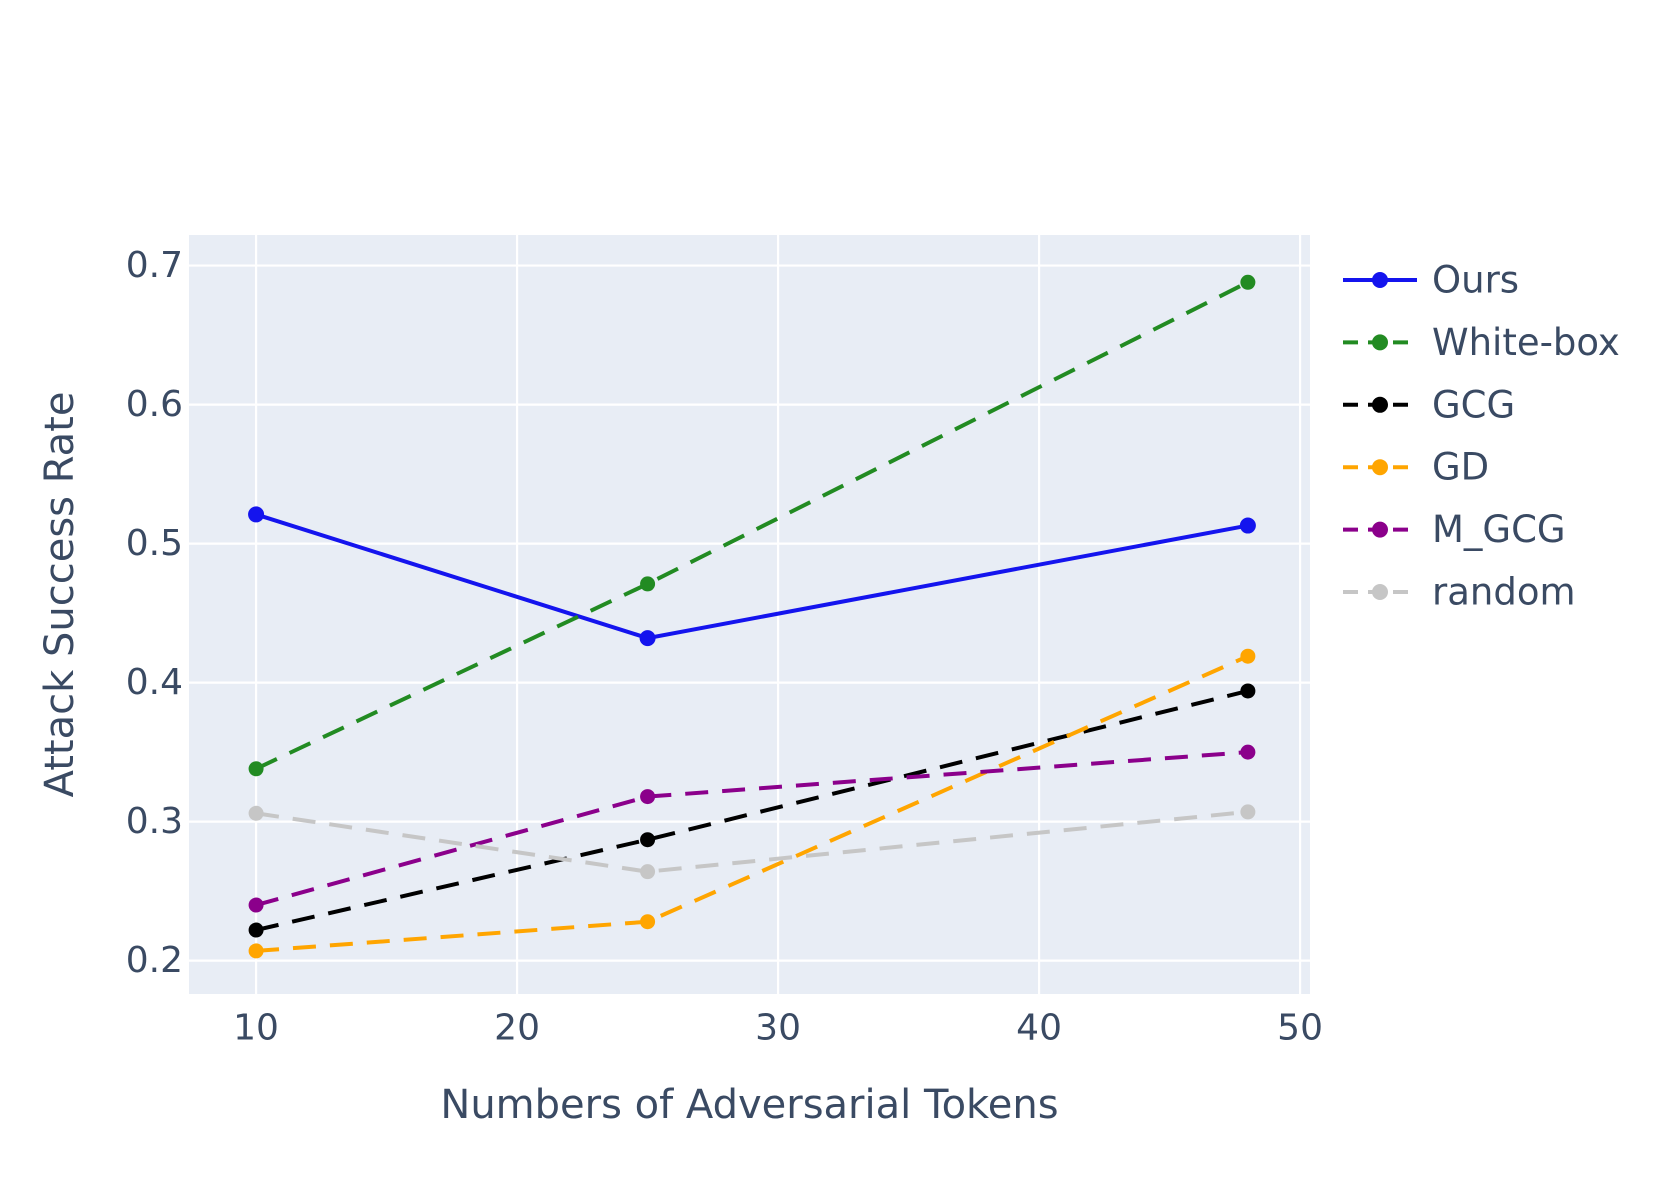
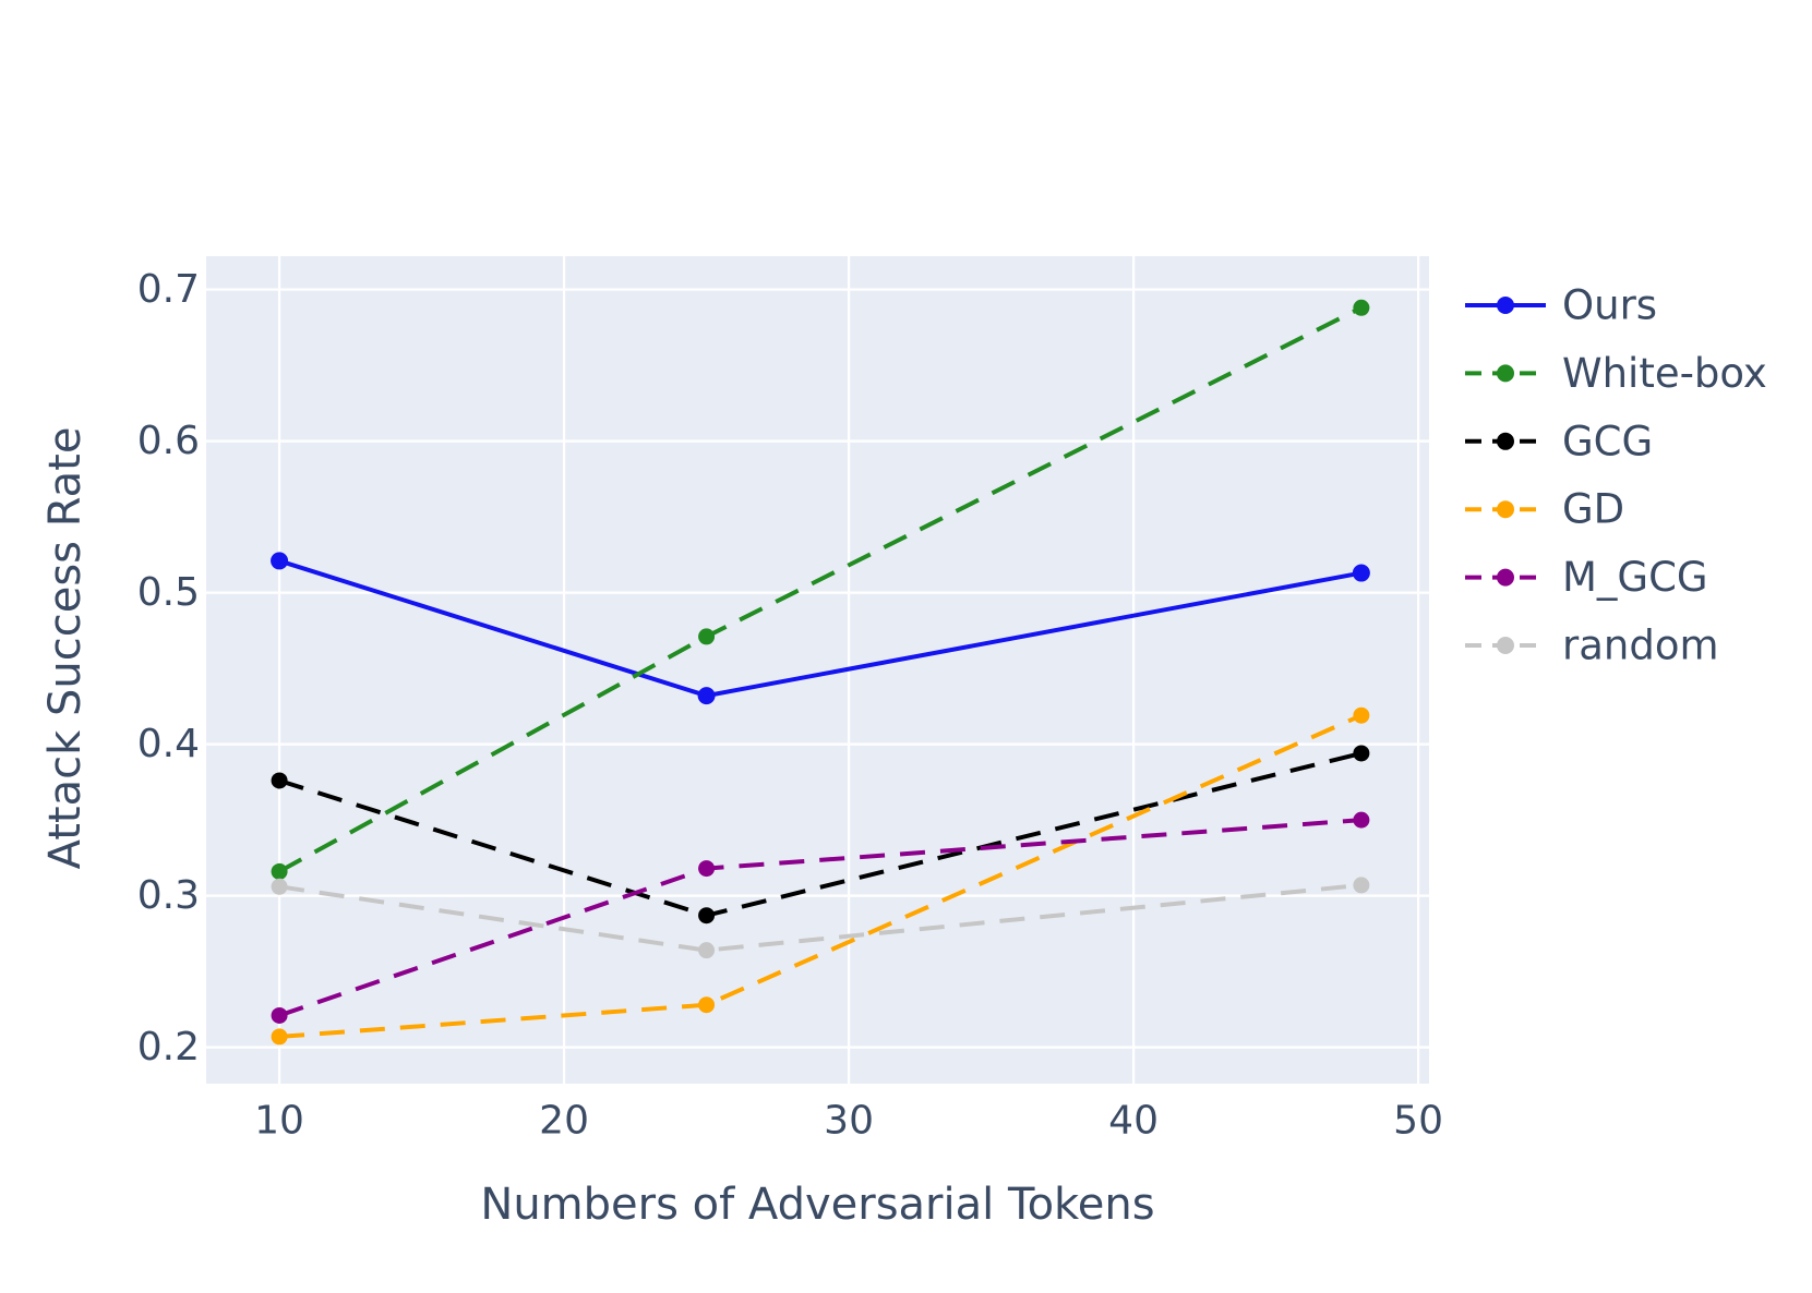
White-box/10: 0.338 -> 0.316
GCG/10: 0.222 -> 0.376
M_GCG/10: 0.240 -> 0.221
